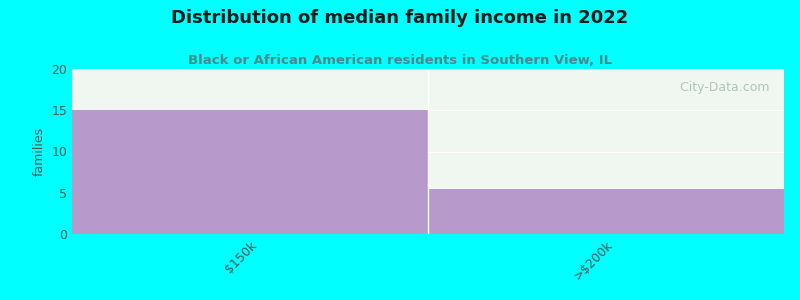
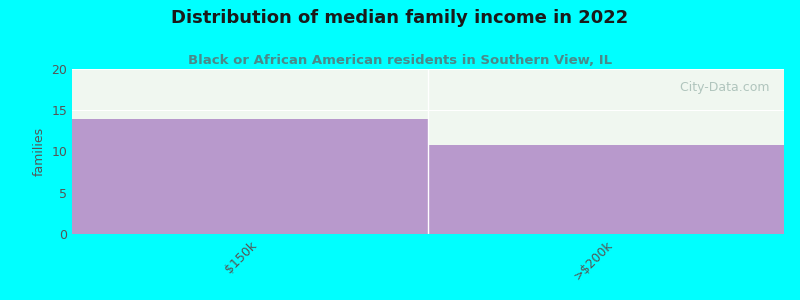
$150k: 15.0 -> 14.0
>$200k: 5.5 -> 10.8
